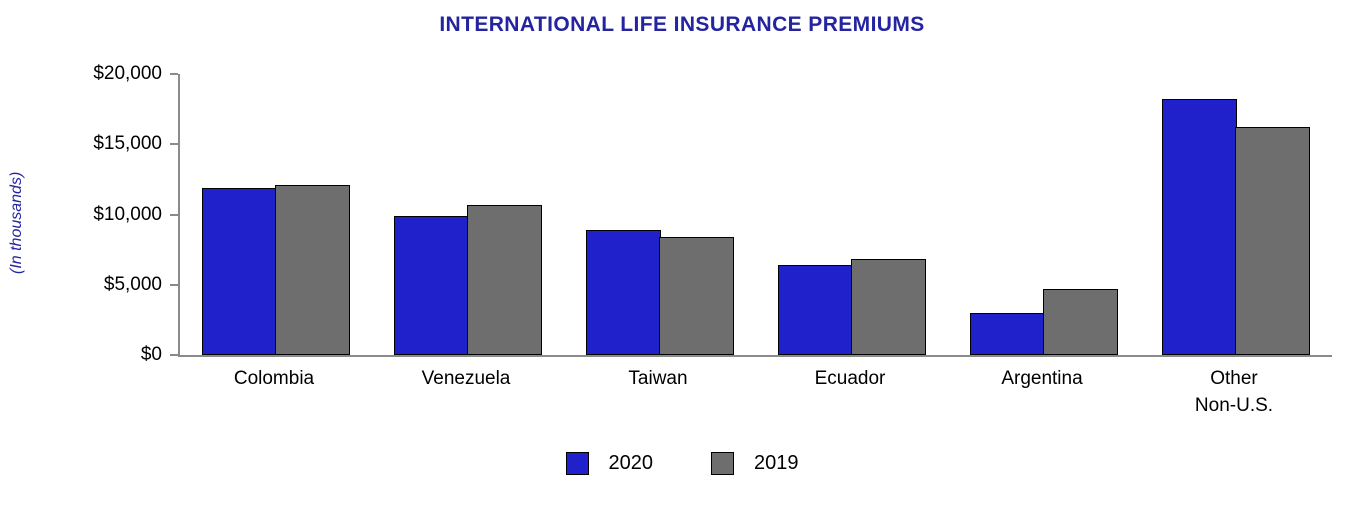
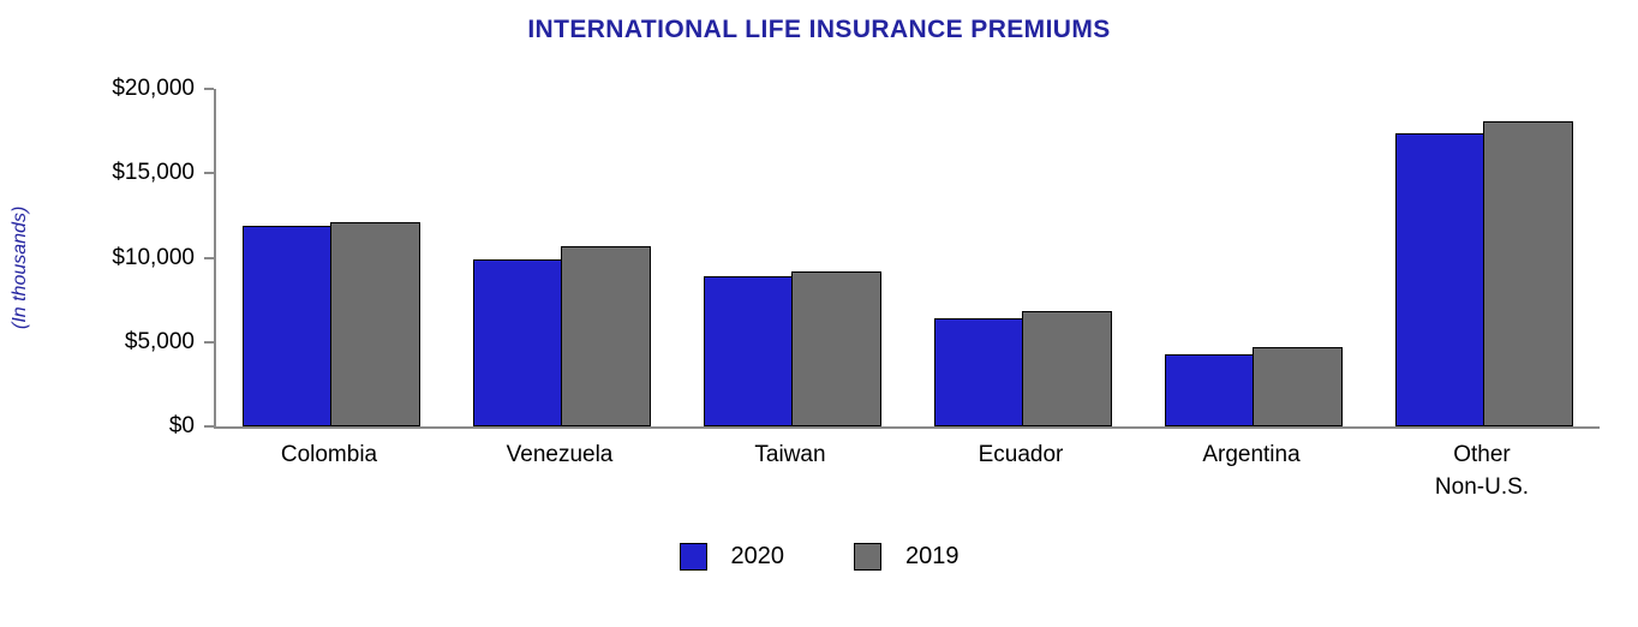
2019/Taiwan: $8400 -> $9200
2020/Argentina: $3000 -> $4300
2020/Other Non-U.S.: $18200 -> $17400
2019/Other Non-U.S.: $16200 -> $18100
